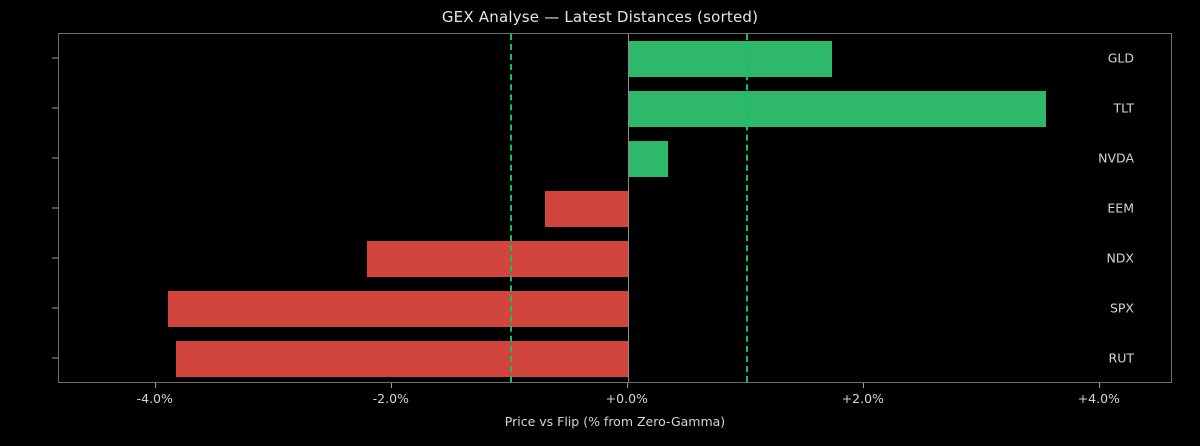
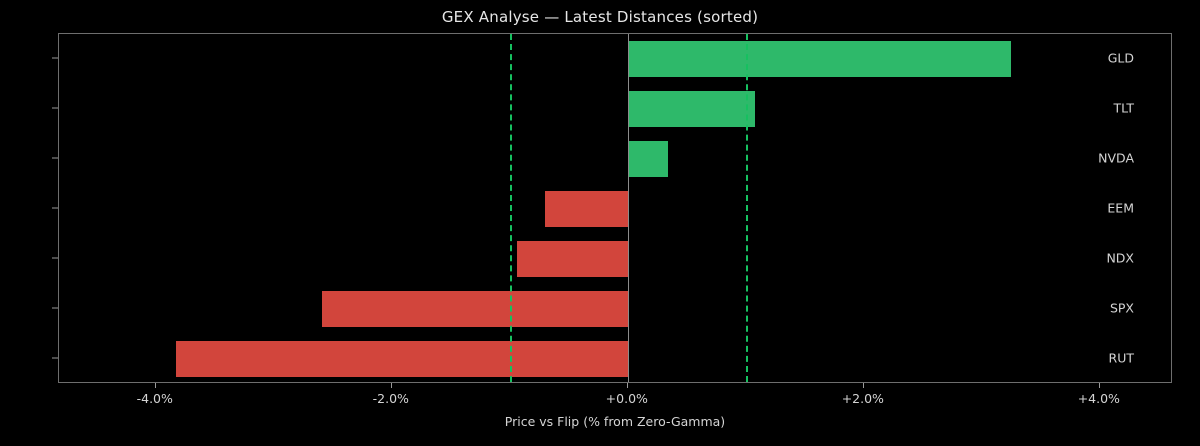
GLD: 1.73% -> 3.25%
TLT: 3.54% -> 1.08%
NDX: -2.21% -> -0.94%
SPX: -3.90% -> -2.59%
